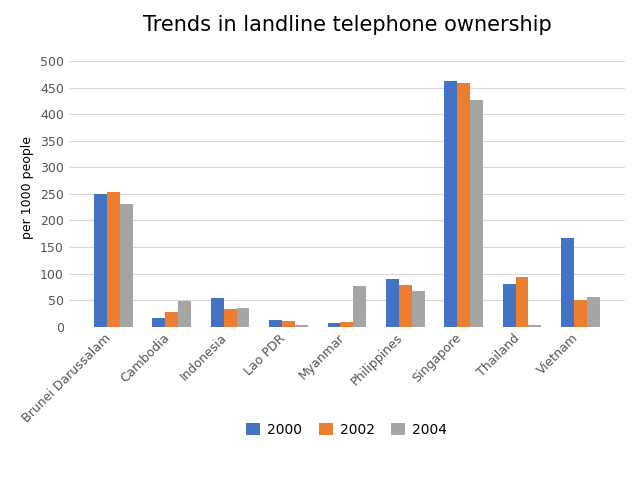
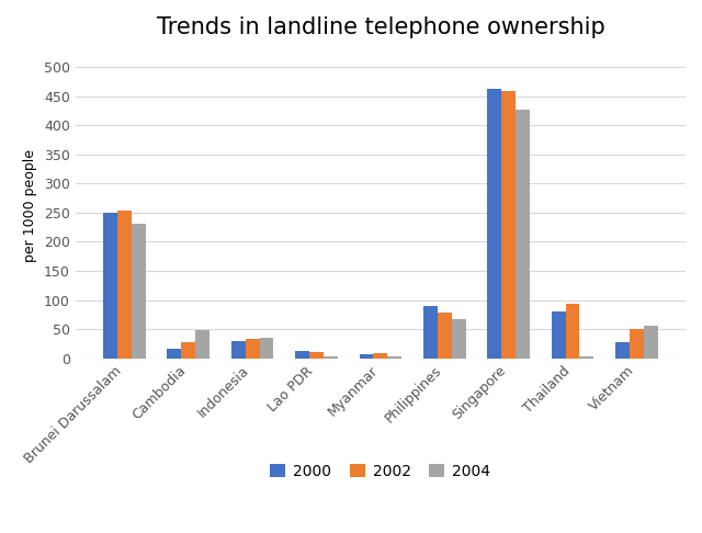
2000/Indonesia: 54 -> 30
2004/Myanmar: 76 -> 3
2000/Vietnam: 166 -> 28
